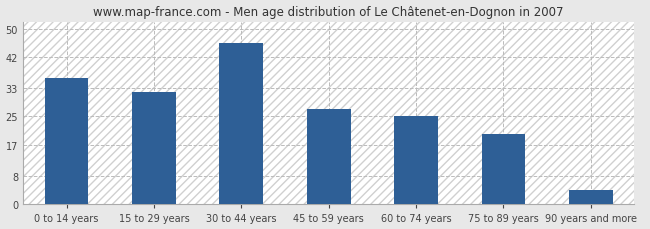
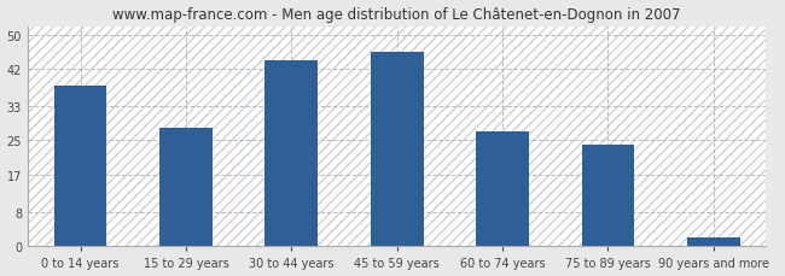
0 to 14 years: 36 -> 38
15 to 29 years: 32 -> 28
30 to 44 years: 46 -> 44
45 to 59 years: 27 -> 46
60 to 74 years: 25 -> 27
75 to 89 years: 20 -> 24
90 years and more: 4 -> 2
